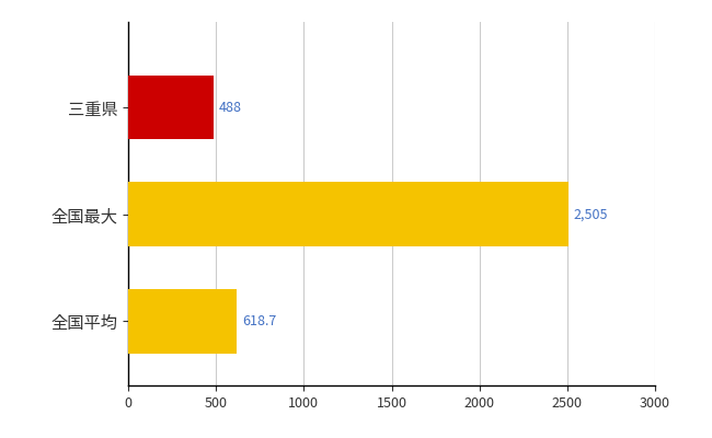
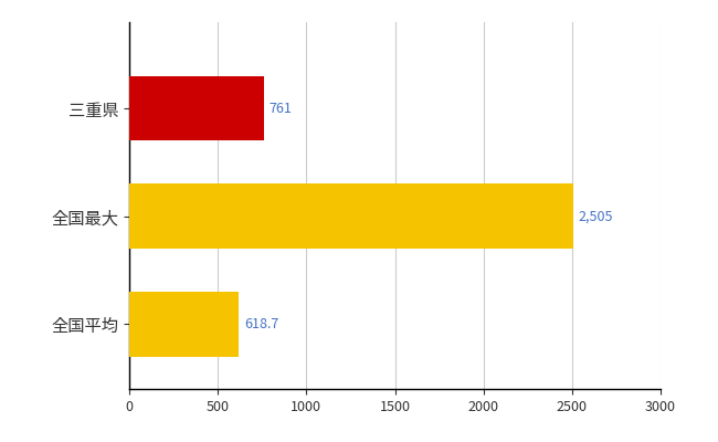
三重県: 488 -> 761
